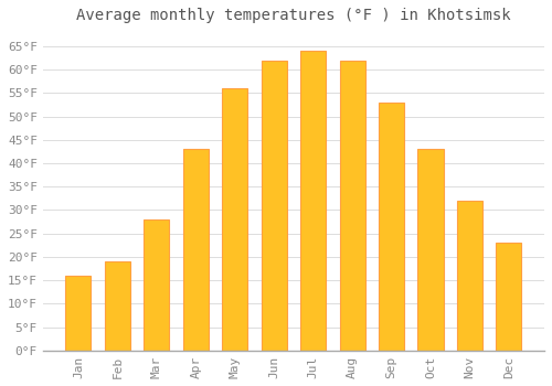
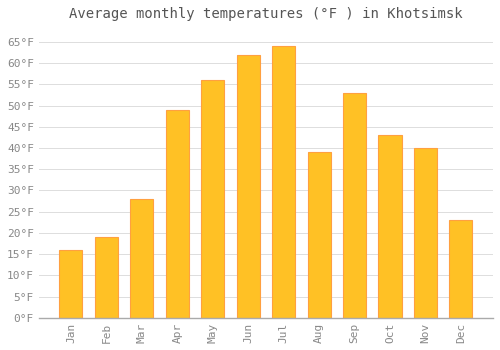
Apr: 43°F -> 49°F
Aug: 62°F -> 39°F
Nov: 32°F -> 40°F
